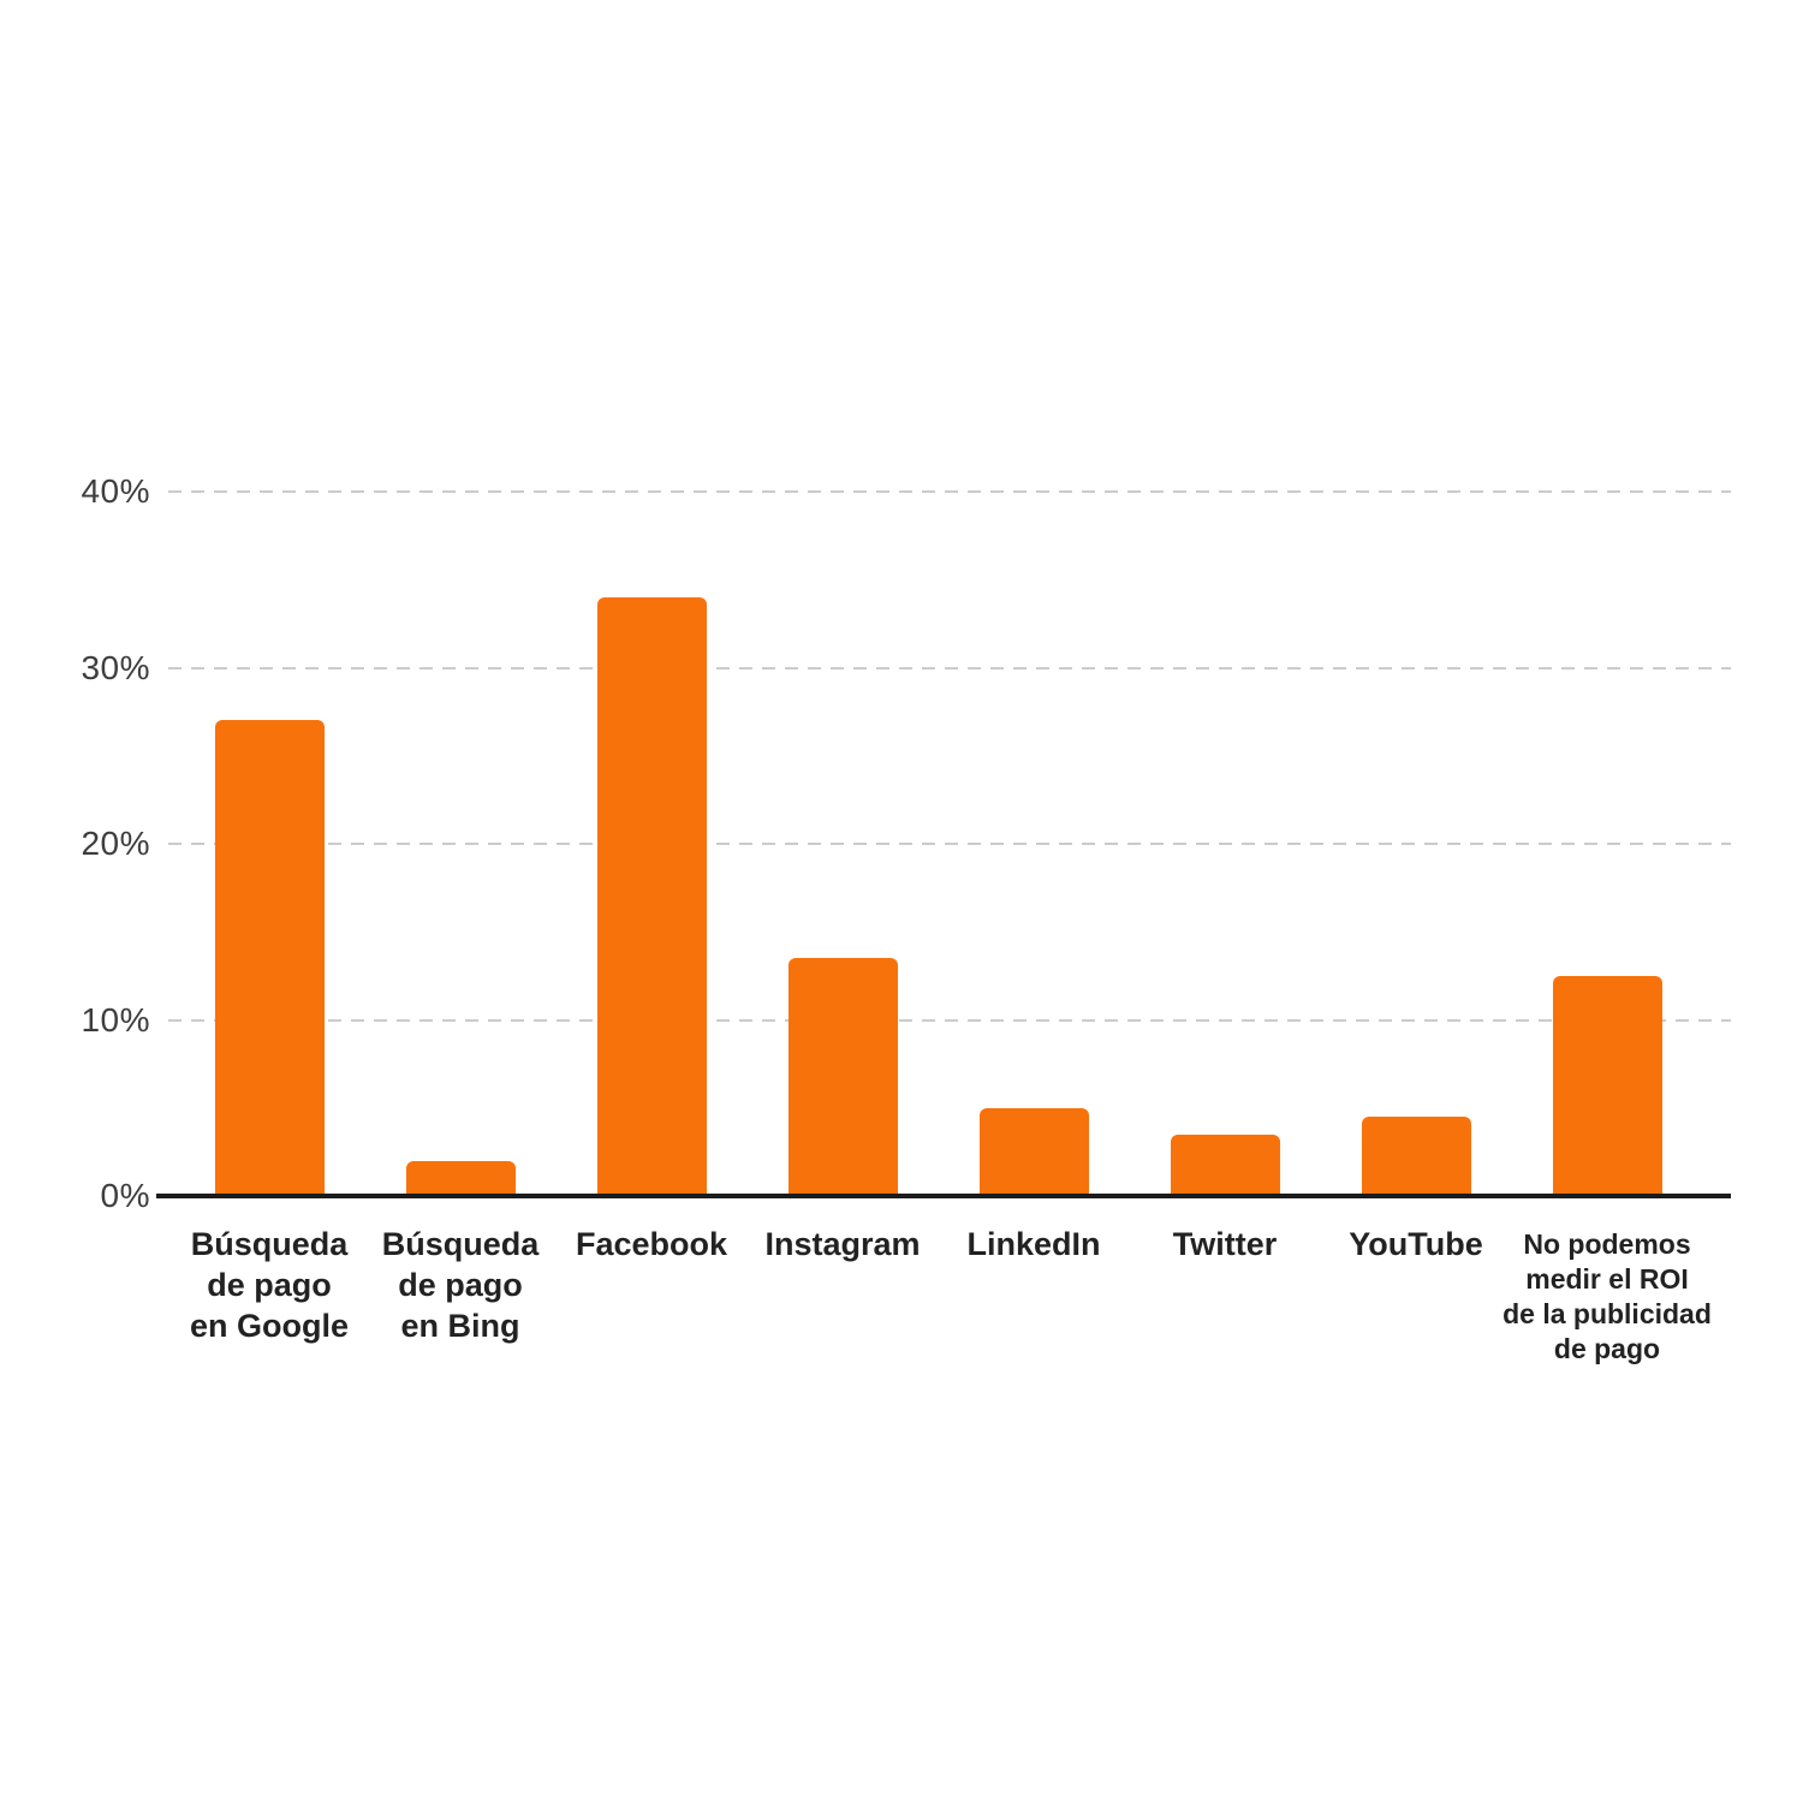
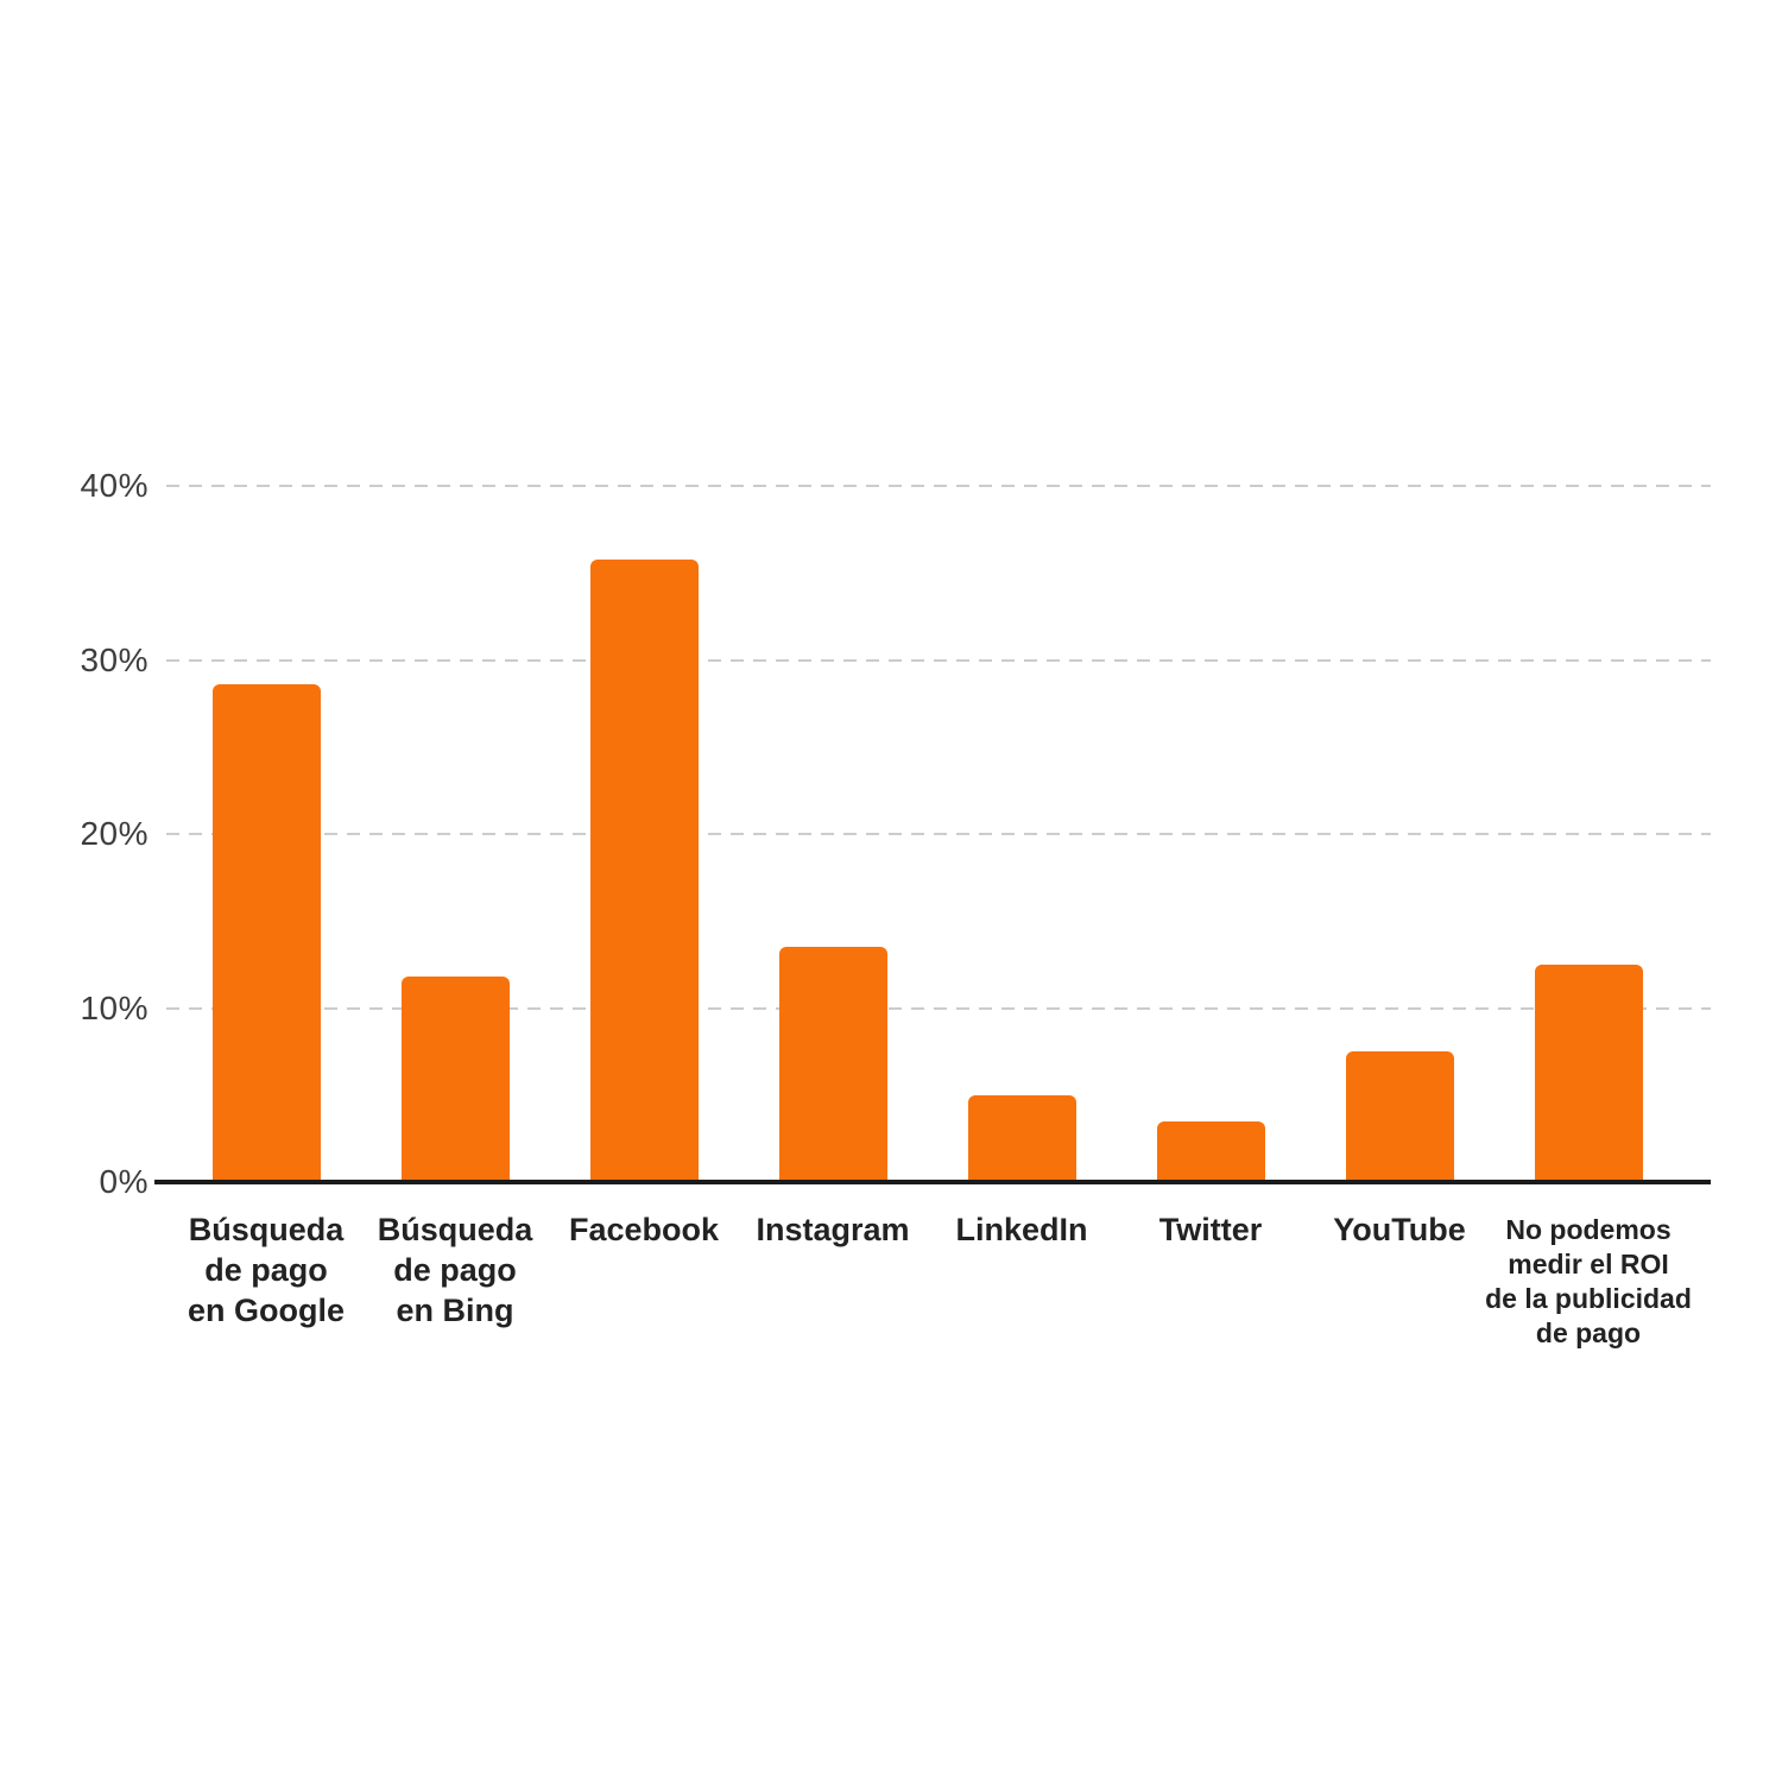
Búsqueda de pago en Google: 27.0% -> 28.6%
Búsqueda de pago en Bing: 2.0% -> 11.8%
Facebook: 34.0% -> 35.8%
YouTube: 4.5% -> 7.5%
